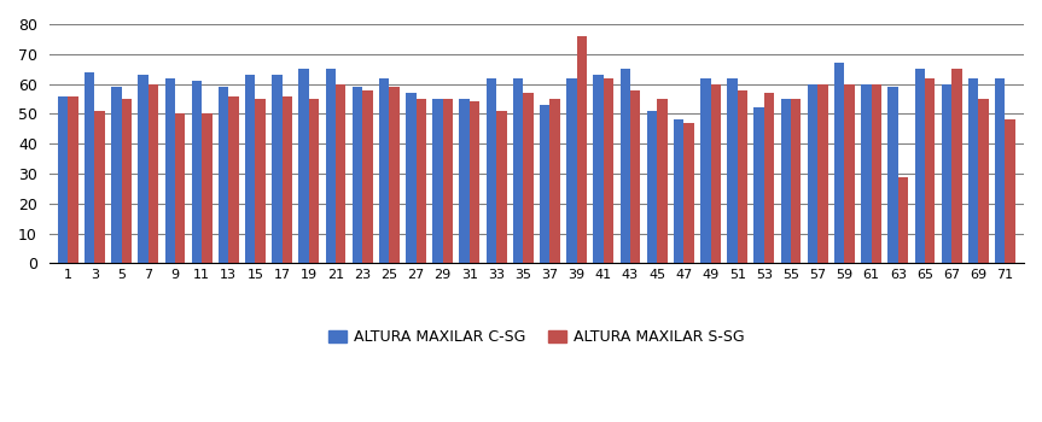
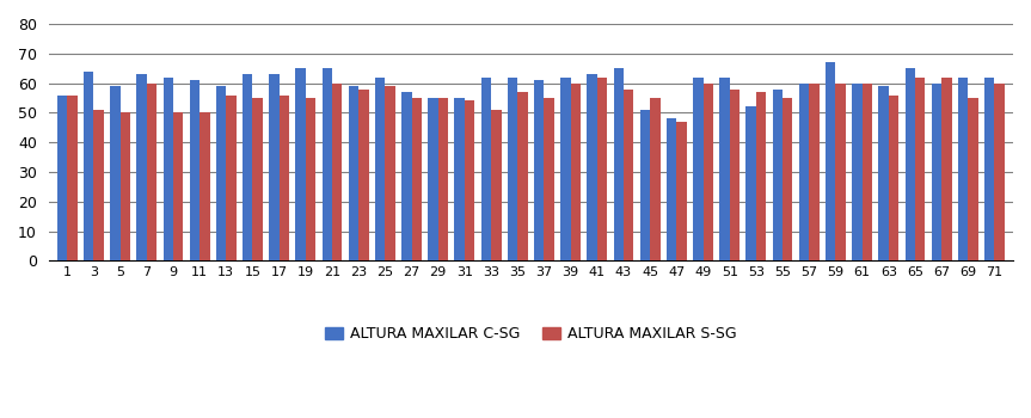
ALTURA MAXILAR S-SG/5: 55 -> 50
ALTURA MAXILAR C-SG/37: 53 -> 61
ALTURA MAXILAR S-SG/39: 76 -> 60
ALTURA MAXILAR C-SG/55: 55 -> 58
ALTURA MAXILAR S-SG/63: 29 -> 56
ALTURA MAXILAR S-SG/67: 65 -> 62
ALTURA MAXILAR S-SG/71: 48 -> 60
